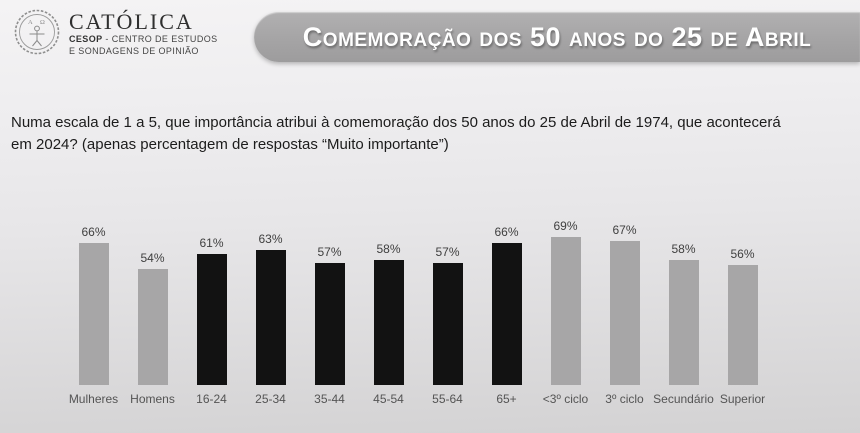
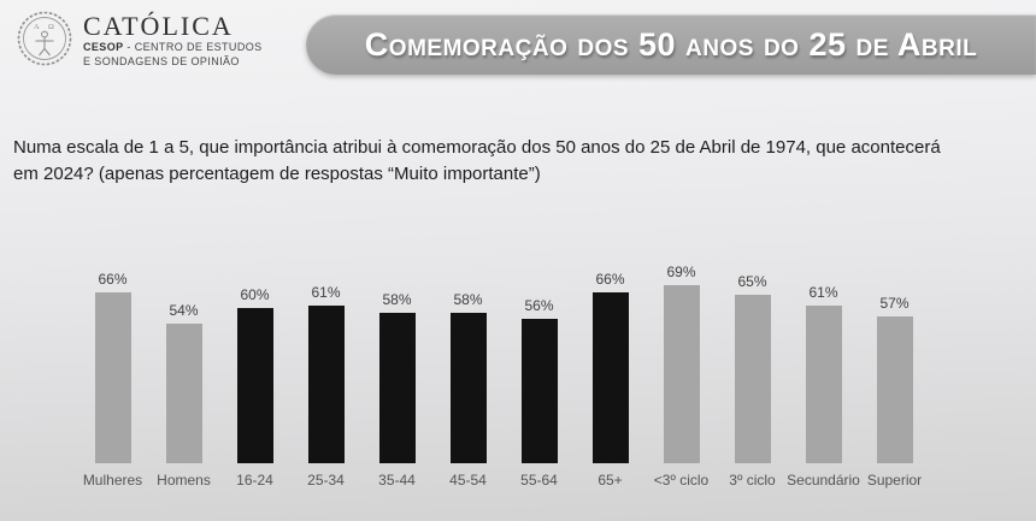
16-24: 61% -> 60%
25-34: 63% -> 61%
35-44: 57% -> 58%
55-64: 57% -> 56%
3º ciclo: 67% -> 65%
Secundário: 58% -> 61%
Superior: 56% -> 57%
